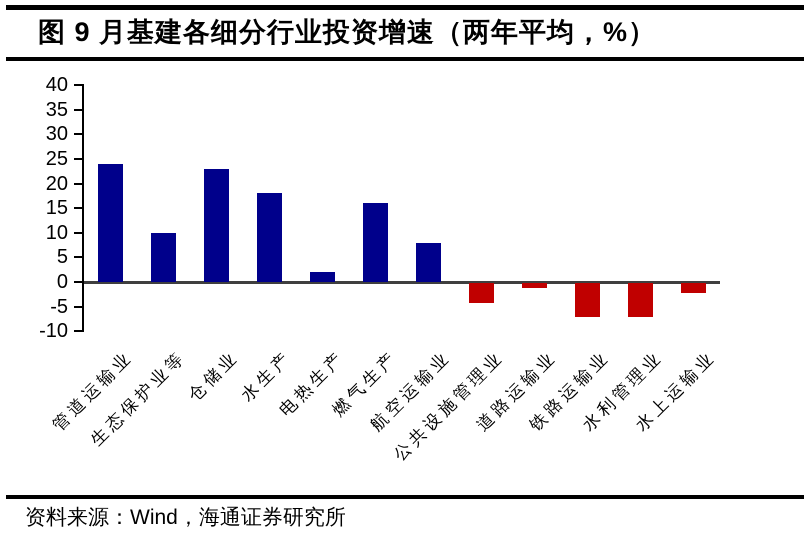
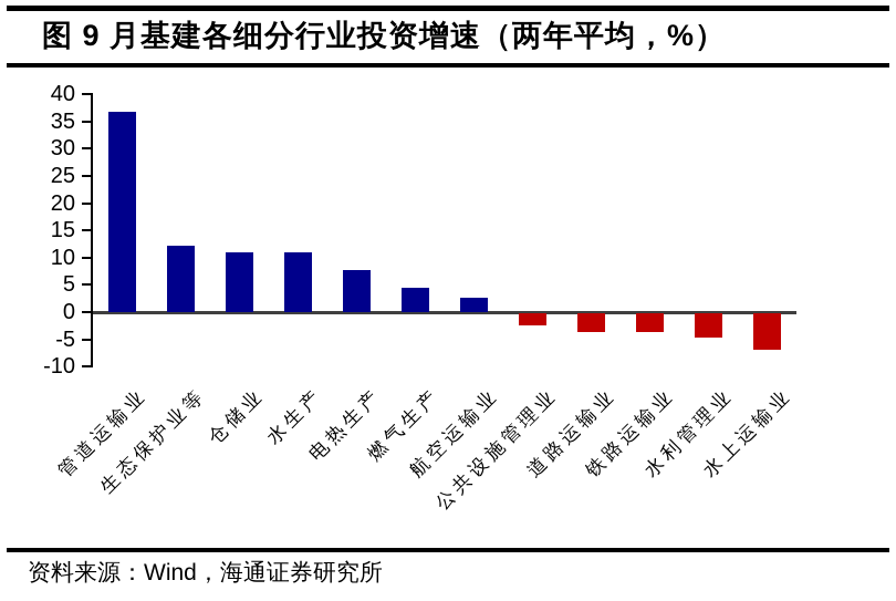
管道运输业: 24 -> 37
生态保护业等: 10 -> 12
仓储业: 23 -> 11
水生产: 18 -> 11
电热生产: 2 -> 8
燃气生产: 16 -> 4
航空运输业: 8 -> 3
公共设施管理业: -4 -> -2
道路运输业: -1 -> -3
铁路运输业: -7 -> -4
水利管理业: -7 -> -4
水上运输业: -2 -> -7
